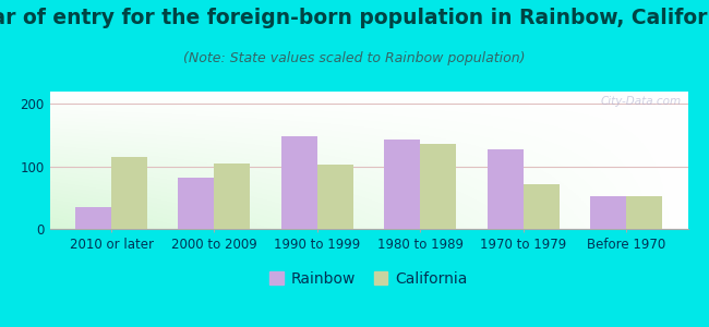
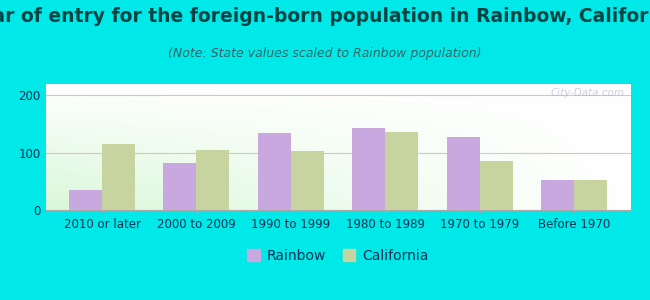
Rainbow/1990 to 1999: 148 -> 134
California/1970 to 1979: 72 -> 86
